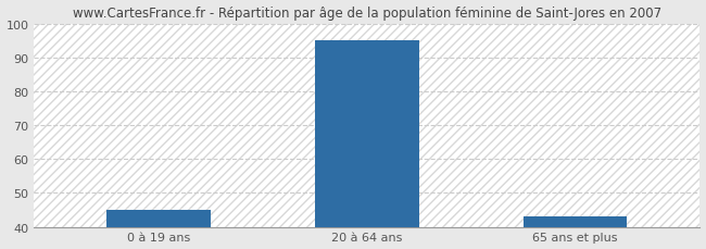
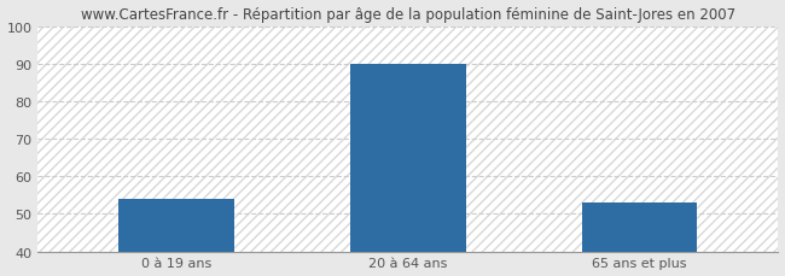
0 à 19 ans: 45 -> 54
20 à 64 ans: 95 -> 90
65 ans et plus: 43 -> 53
